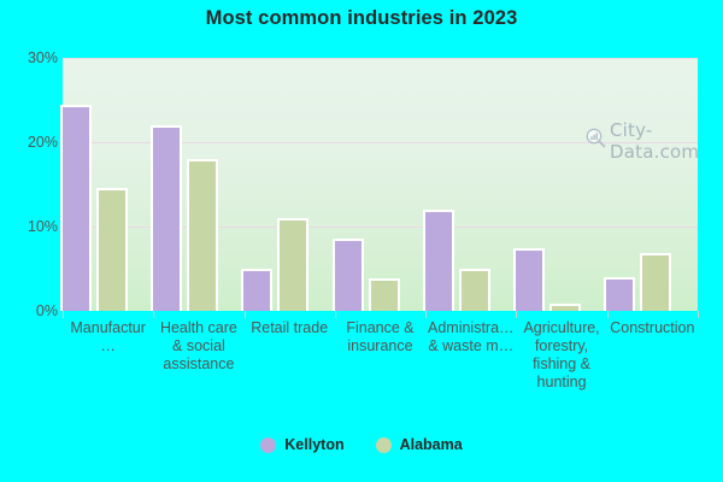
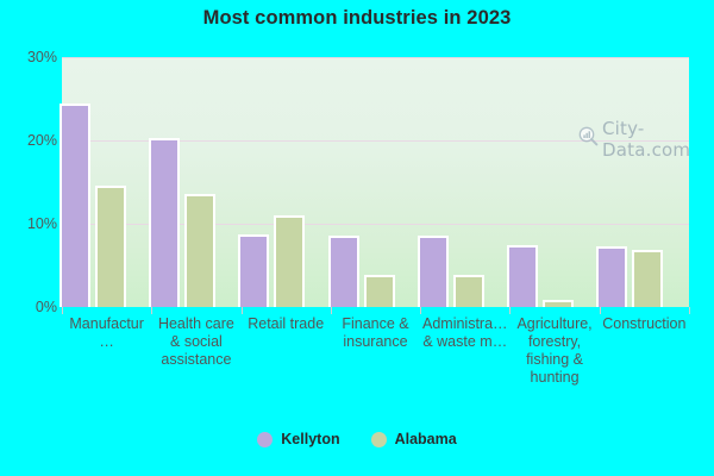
Kellyton/Health care & social assistance: 22% -> 20%
Alabama/Health care & social assistance: 18% -> 14%
Kellyton/Retail trade: 5% -> 9%
Kellyton/Administra… & waste m…: 12% -> 9%
Alabama/Administra… & waste m…: 5% -> 4%
Kellyton/Construction: 4% -> 7%
